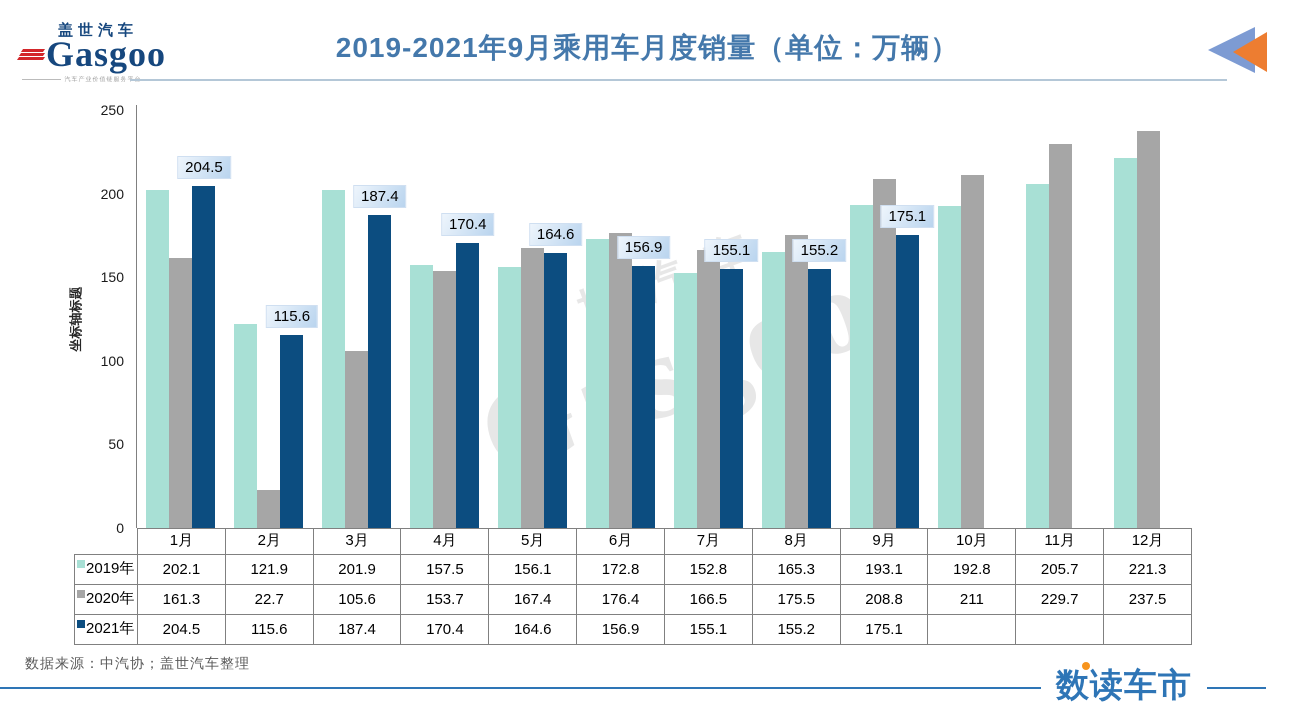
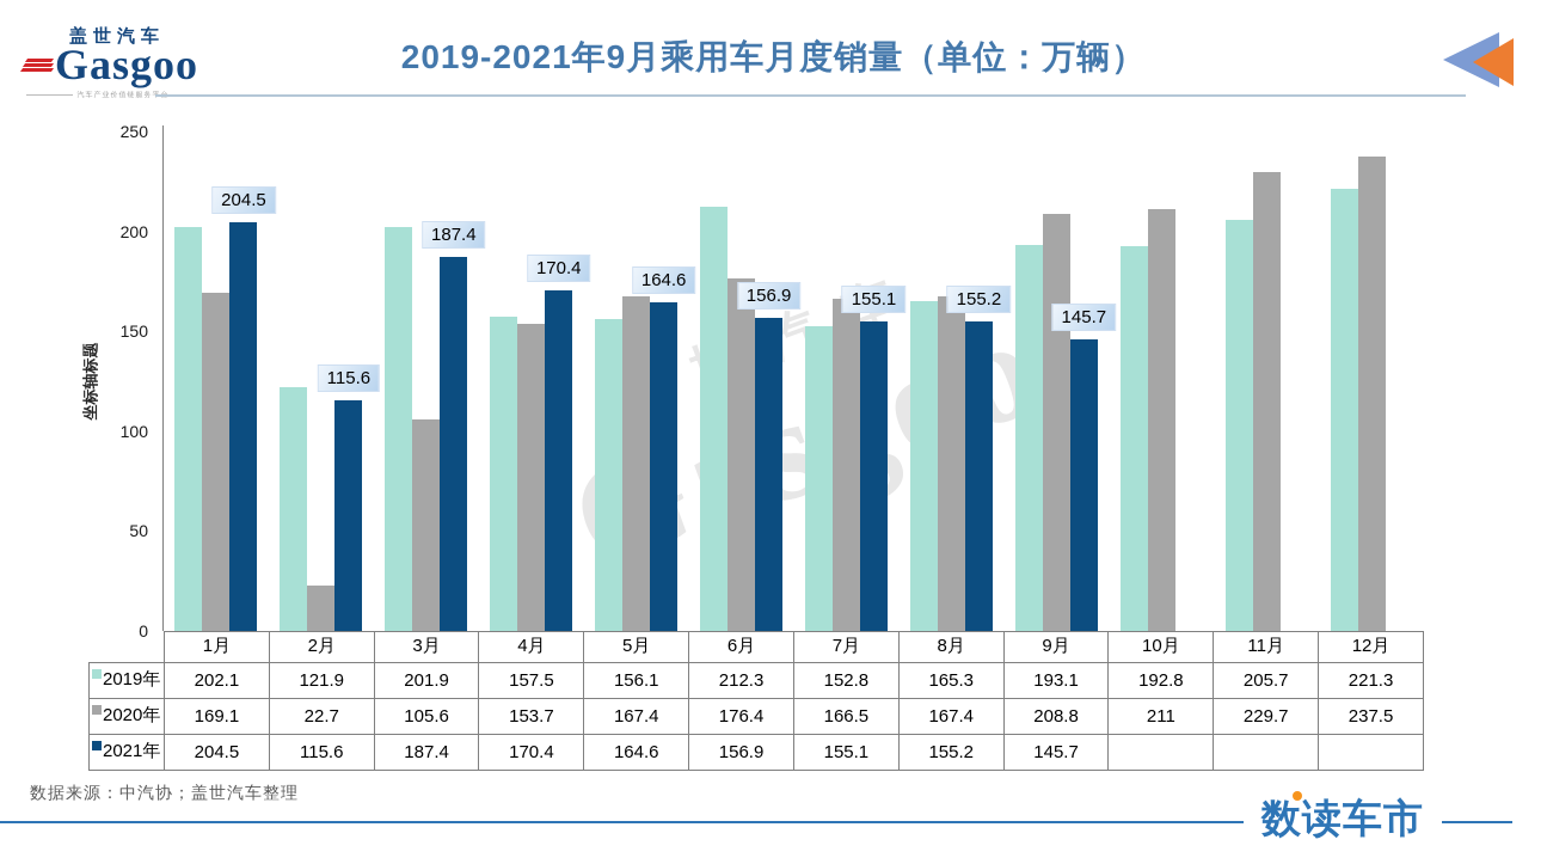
2020年/1月: 161.3 -> 169.1
2019年/6月: 172.8 -> 212.3
2020年/8月: 175.5 -> 167.4
2021年/9月: 175.1 -> 145.7
